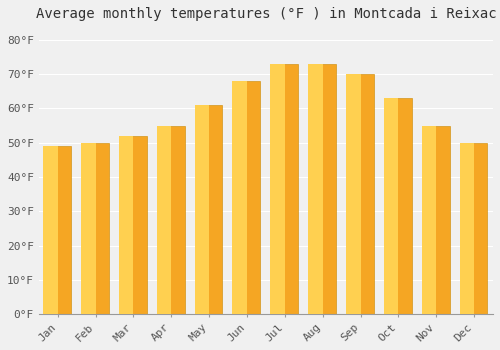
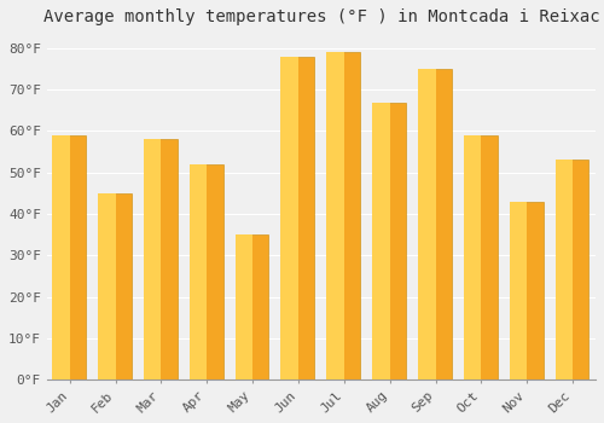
Jan: 49°F -> 59°F
Feb: 50°F -> 45°F
Mar: 52°F -> 58°F
Apr: 55°F -> 52°F
May: 61°F -> 35°F
Jun: 68°F -> 78°F
Jul: 73°F -> 79°F
Aug: 73°F -> 67°F
Sep: 70°F -> 75°F
Oct: 63°F -> 59°F
Nov: 55°F -> 43°F
Dec: 50°F -> 53°F
